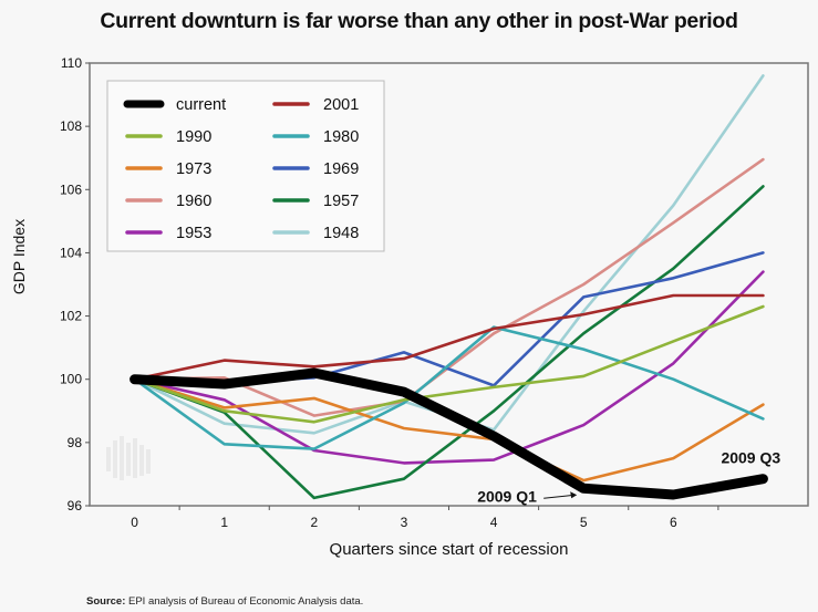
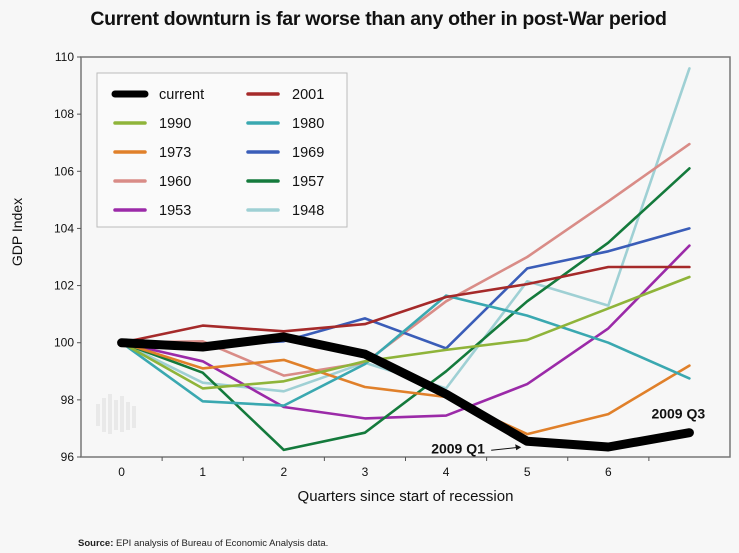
1990/1: 99.0 -> 98.4
1948/6: 105.5 -> 101.3
